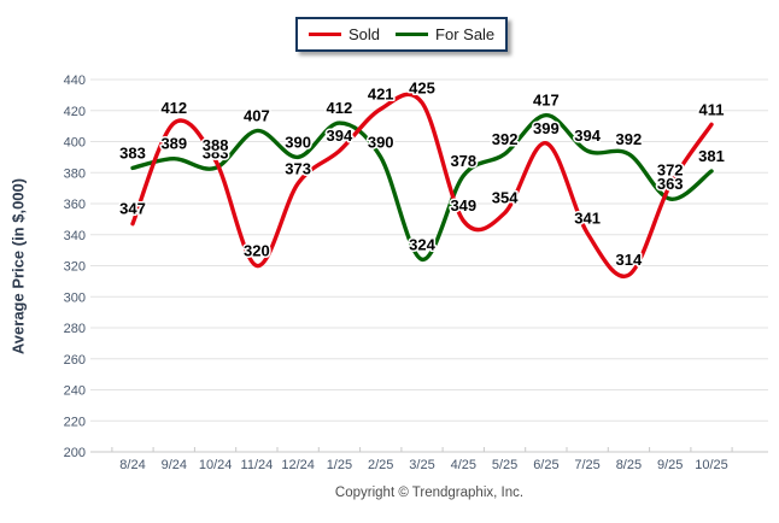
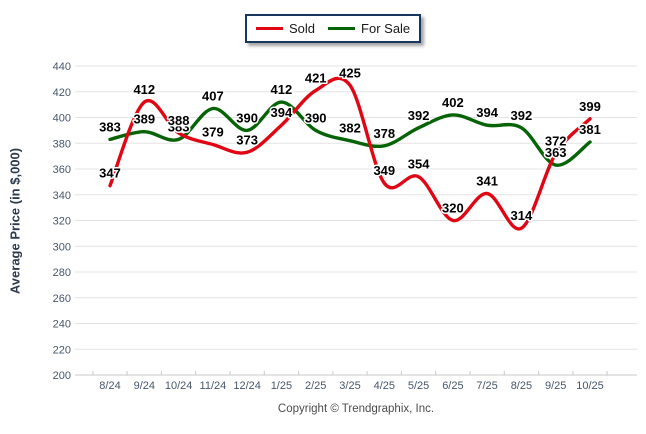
Sold/11/24: 320 -> 379
For Sale/3/25: 324 -> 382
Sold/6/25: 399 -> 320
For Sale/6/25: 417 -> 402
Sold/10/25: 411 -> 399
